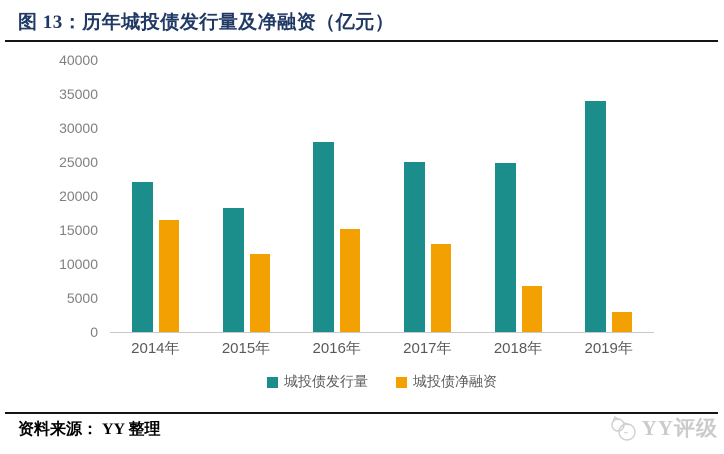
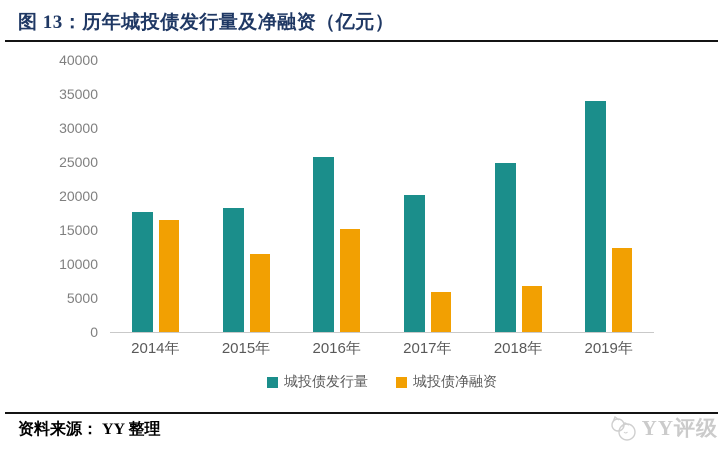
城投债发行量/2014年: 22000 -> 18000
城投债发行量/2016年: 28000 -> 26000
城投债发行量/2017年: 25000 -> 20000
城投债净融资/2017年: 13000 -> 6000
城投债净融资/2019年: 3000 -> 12000
